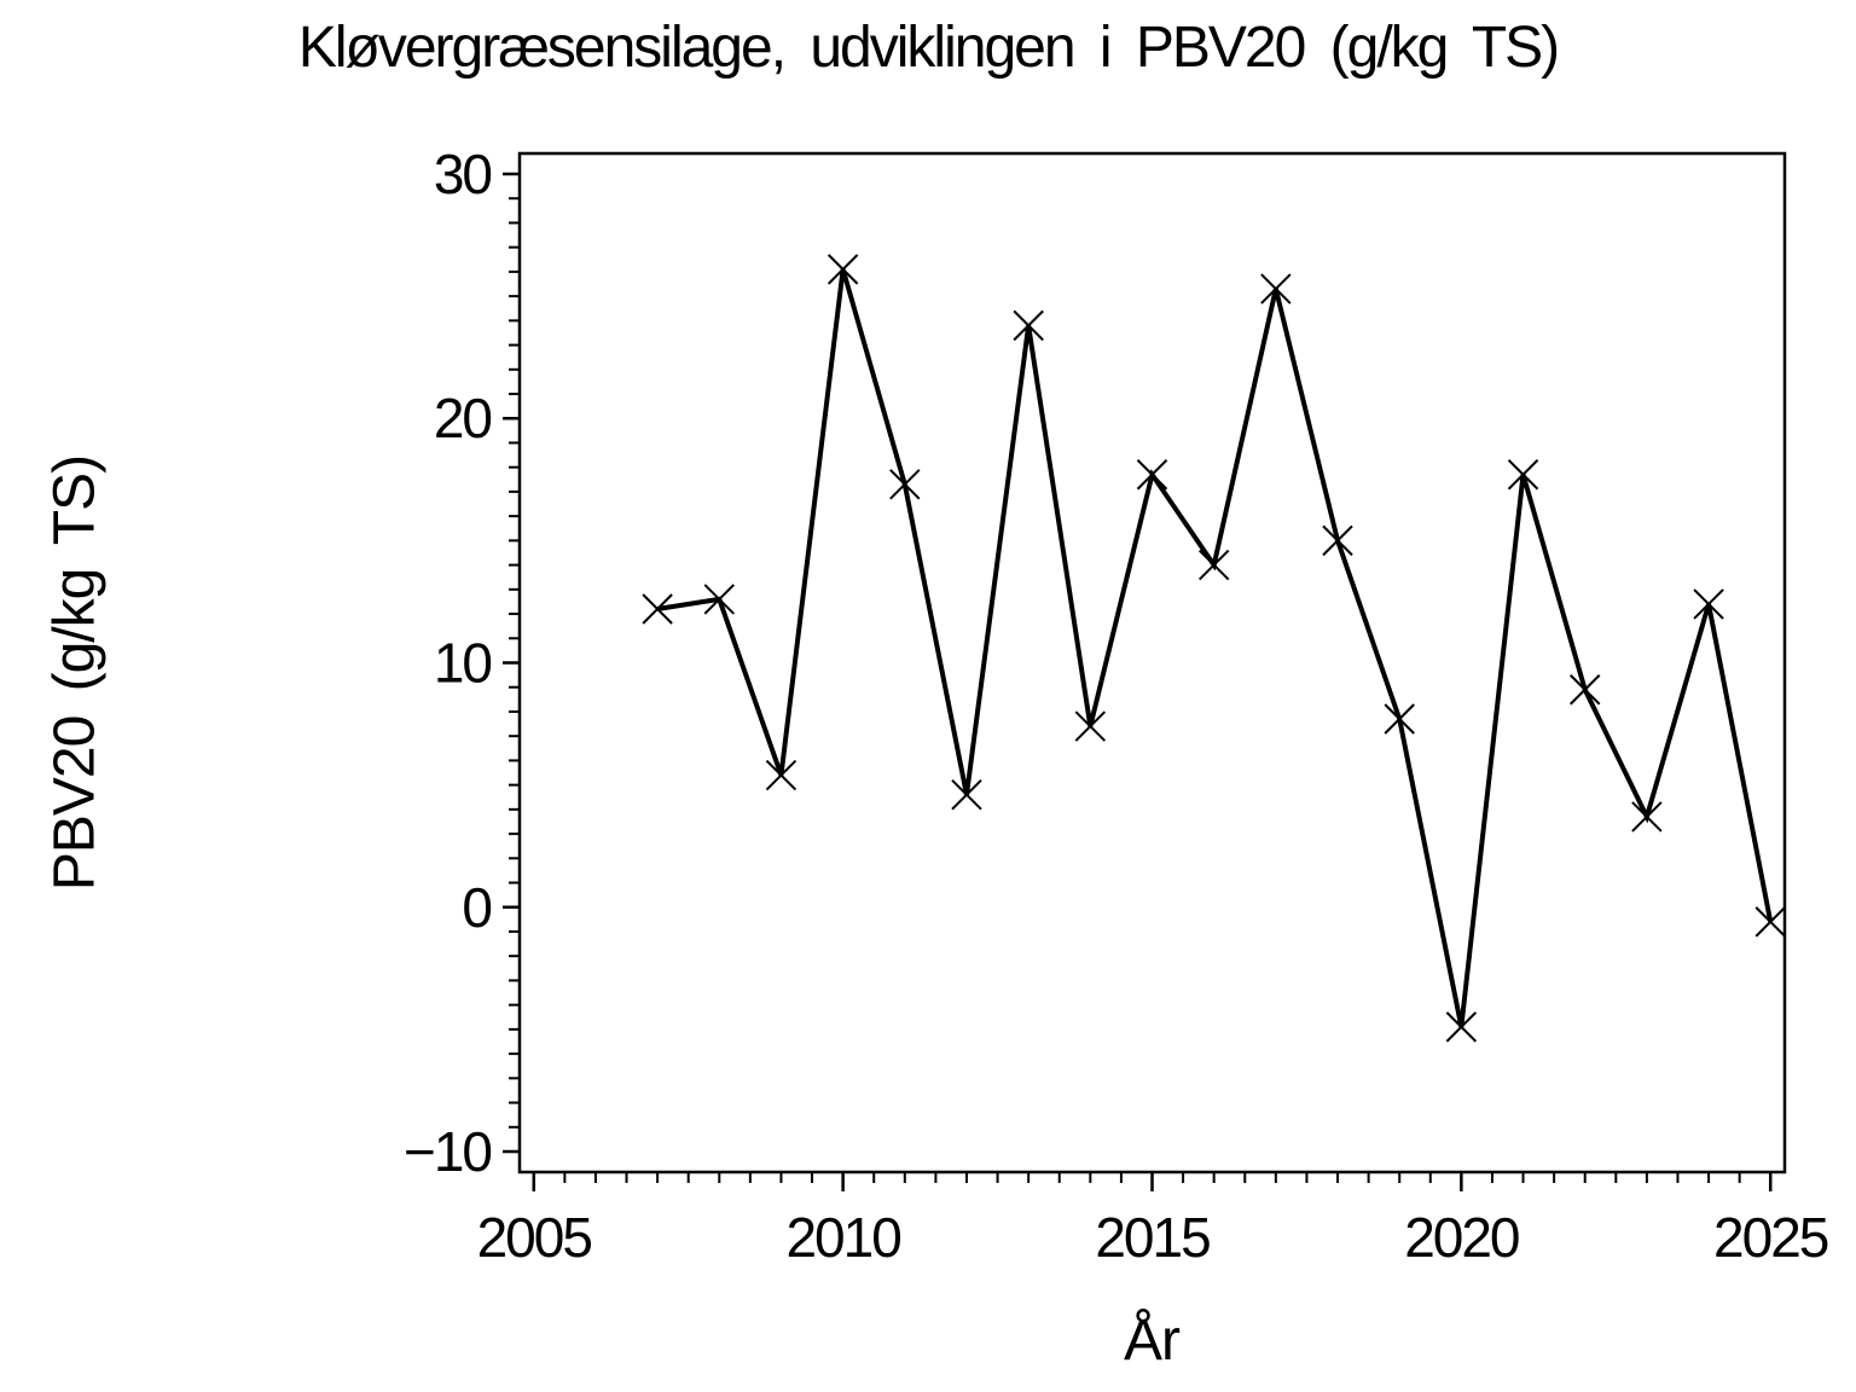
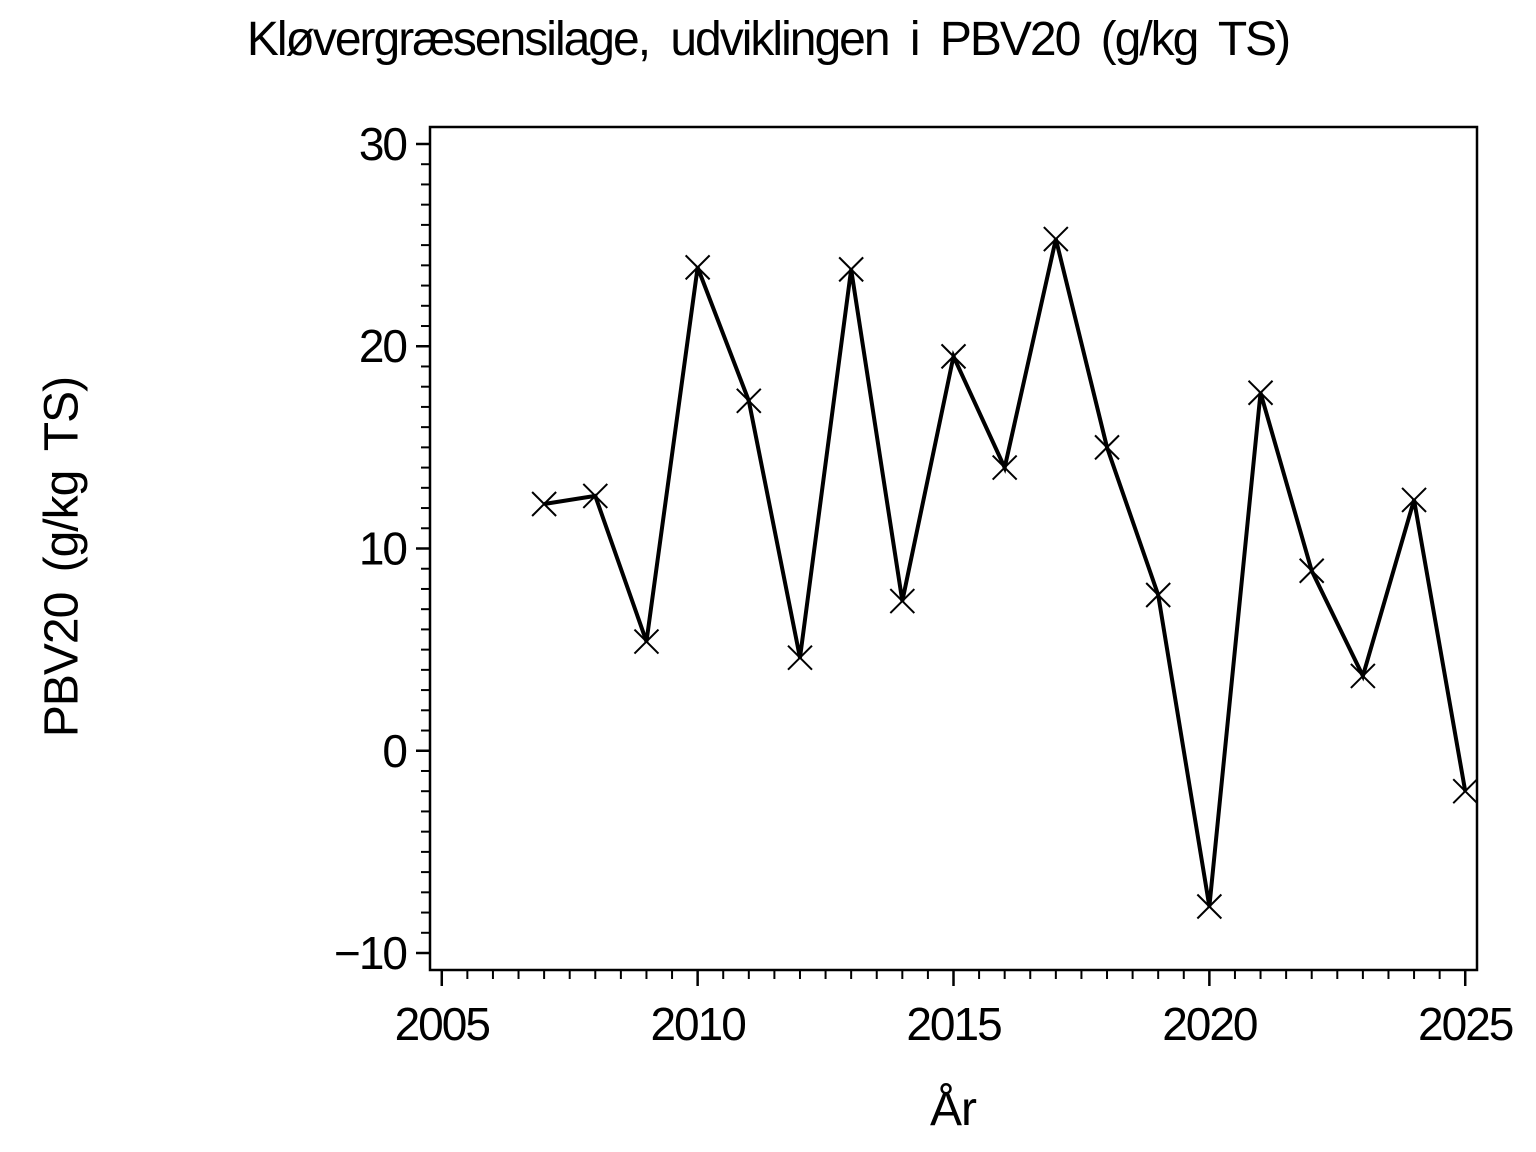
2010: 26.1 -> 23.9
2015: 17.7 -> 19.5
2020: -4.9 -> -7.7
2025: -0.6 -> -2.0
